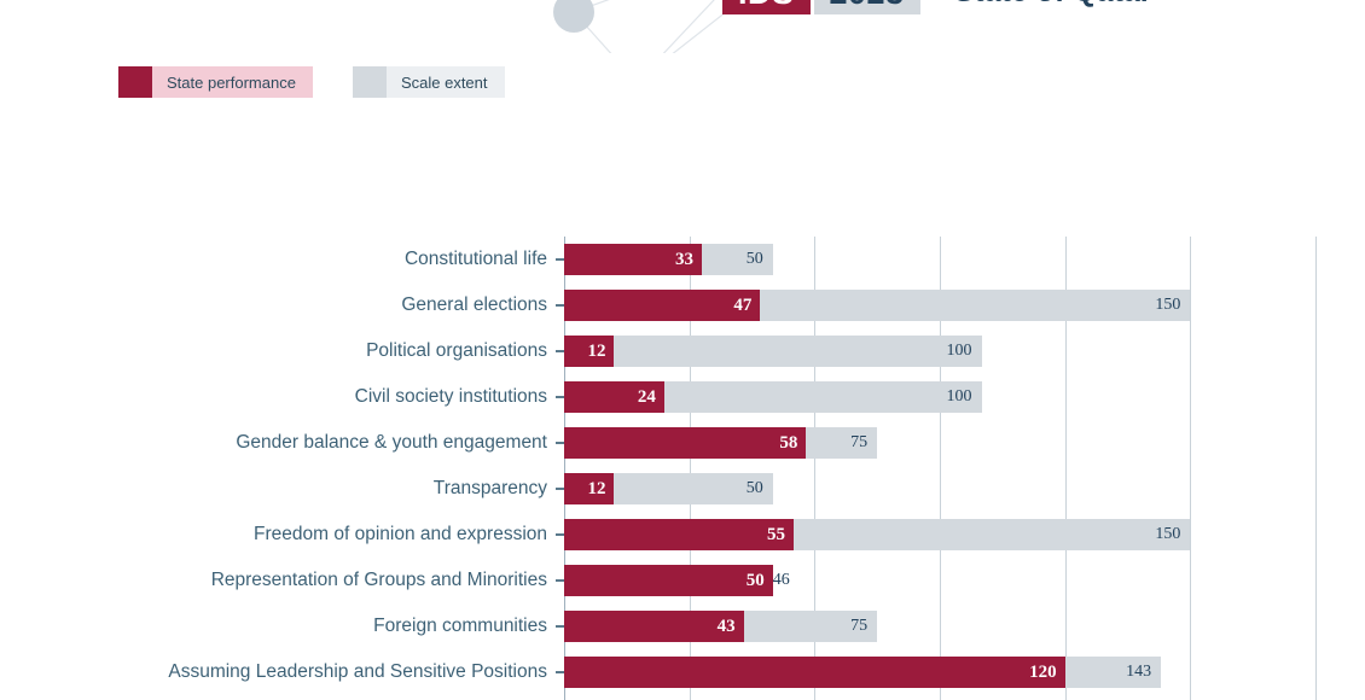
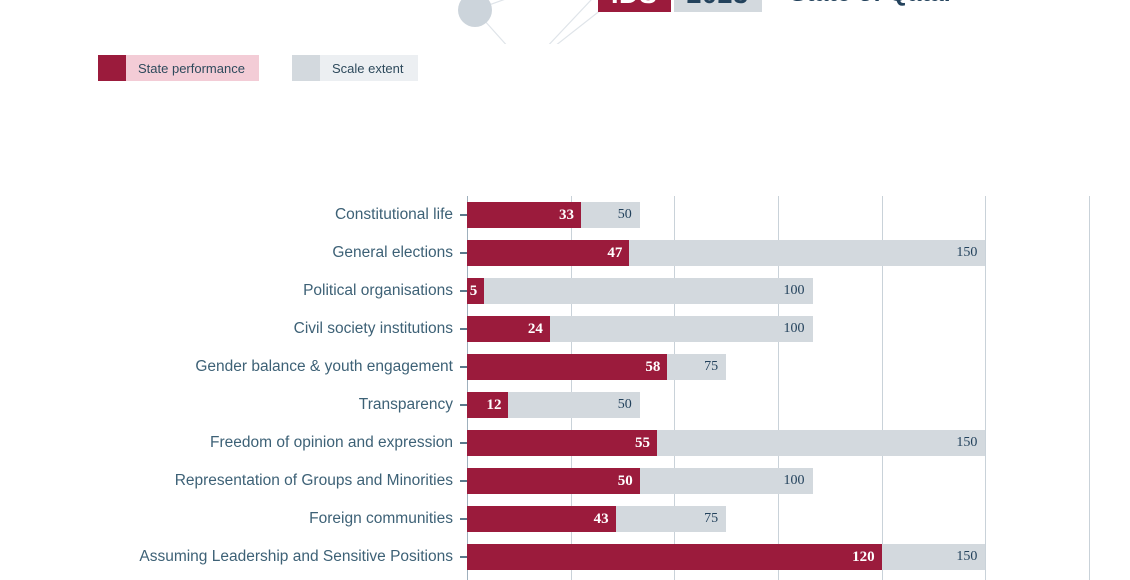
State performance/Political organisations: 12 -> 5
Scale extent/Representation of Groups and Minorities: 46 -> 100
Scale extent/Assuming Leadership and Sensitive Positions: 143 -> 150
